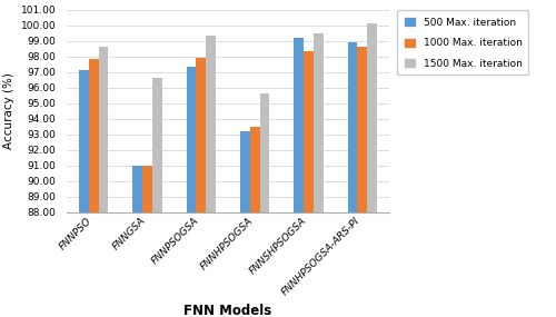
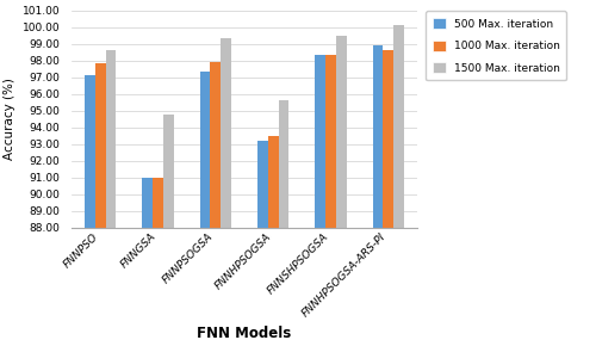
1500 Max. iteration/FNNGSA: 96.6 -> 94.8
500 Max. iteration/FNNSHPSOGSA: 99.2 -> 98.3
